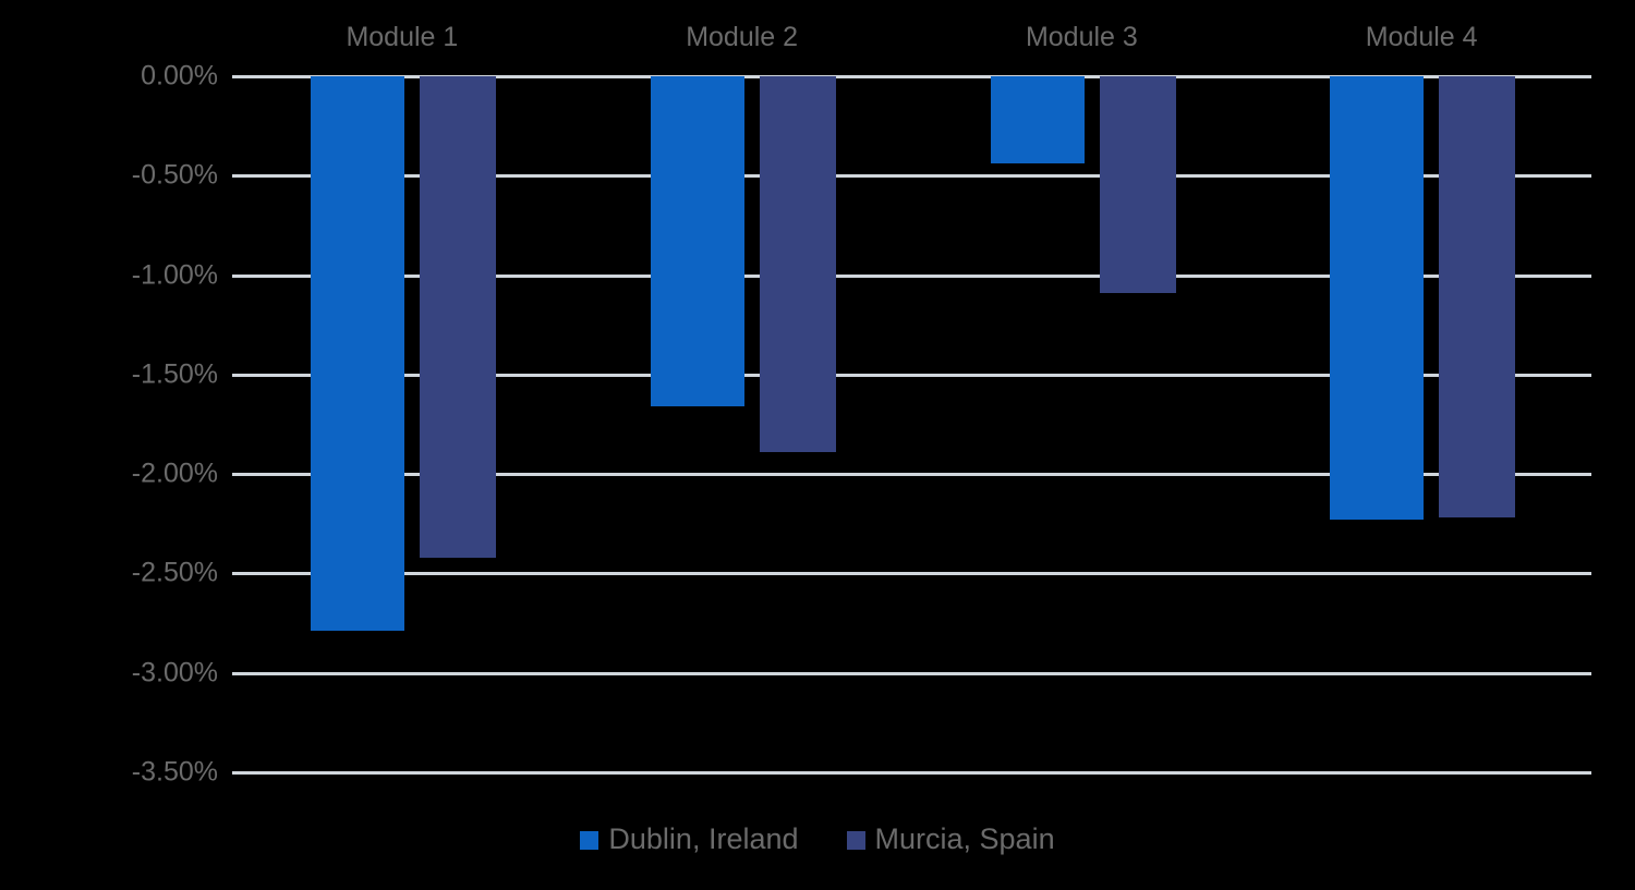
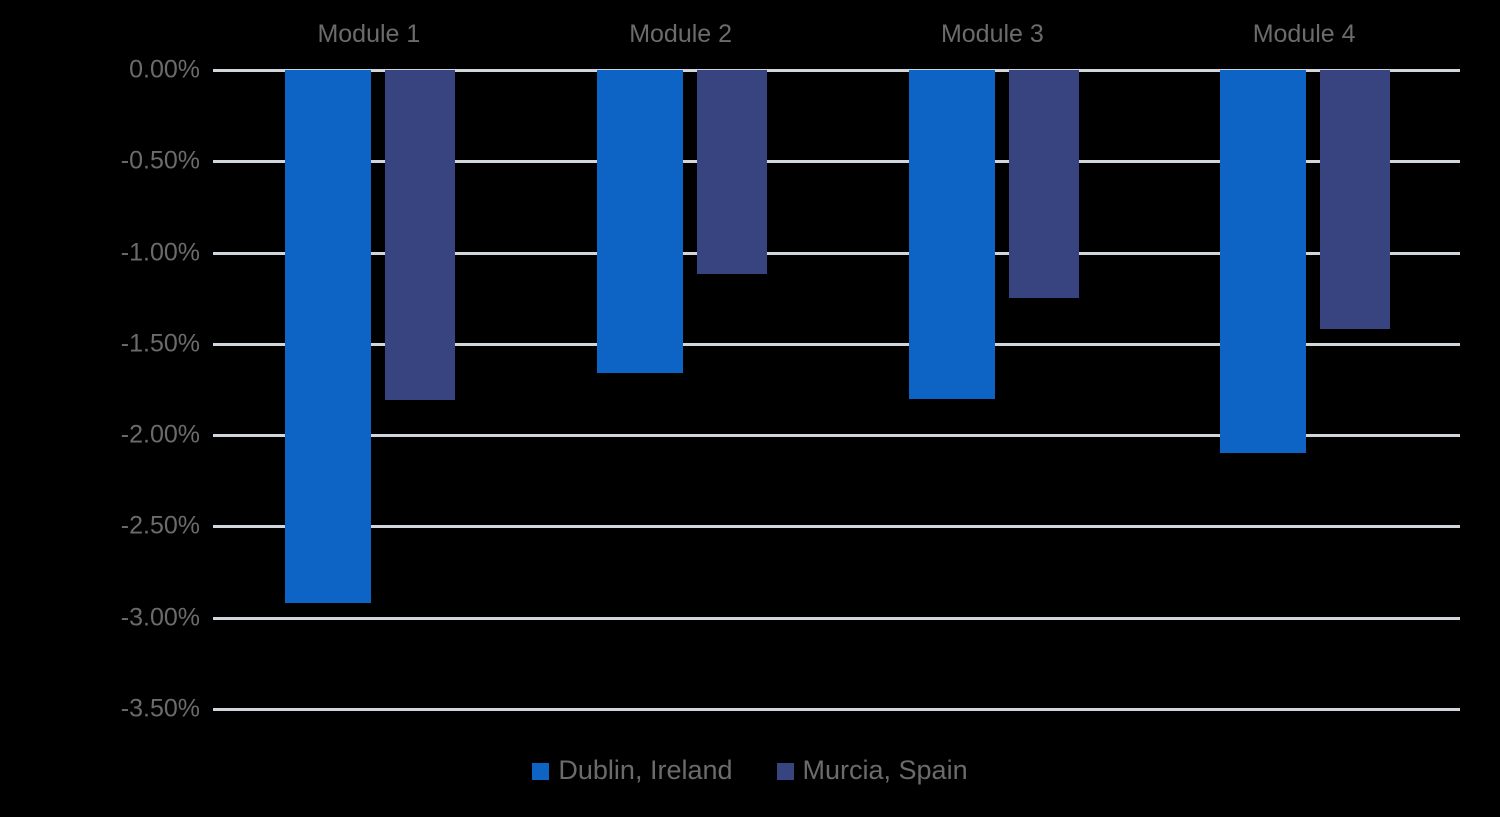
Dublin, Ireland/Module 1: -2.79% -> -2.92%
Murcia, Spain/Module 1: -2.42% -> -1.81%
Murcia, Spain/Module 2: -1.89% -> -1.12%
Dublin, Ireland/Module 3: -0.44% -> -1.80%
Murcia, Spain/Module 3: -1.09% -> -1.25%
Dublin, Ireland/Module 4: -2.23% -> -2.10%
Murcia, Spain/Module 4: -2.22% -> -1.42%
